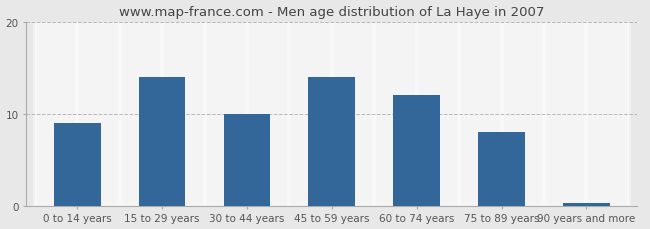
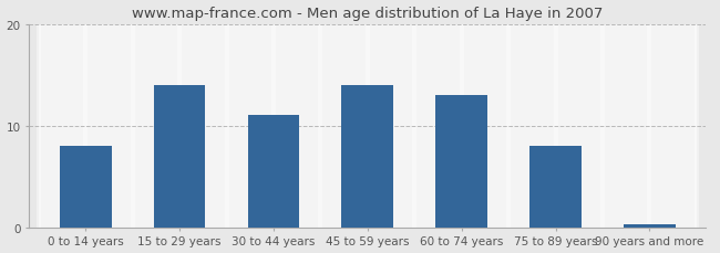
0 to 14 years: 9.0 -> 8.0
30 to 44 years: 10.0 -> 11.0
60 to 74 years: 12.0 -> 13.0
